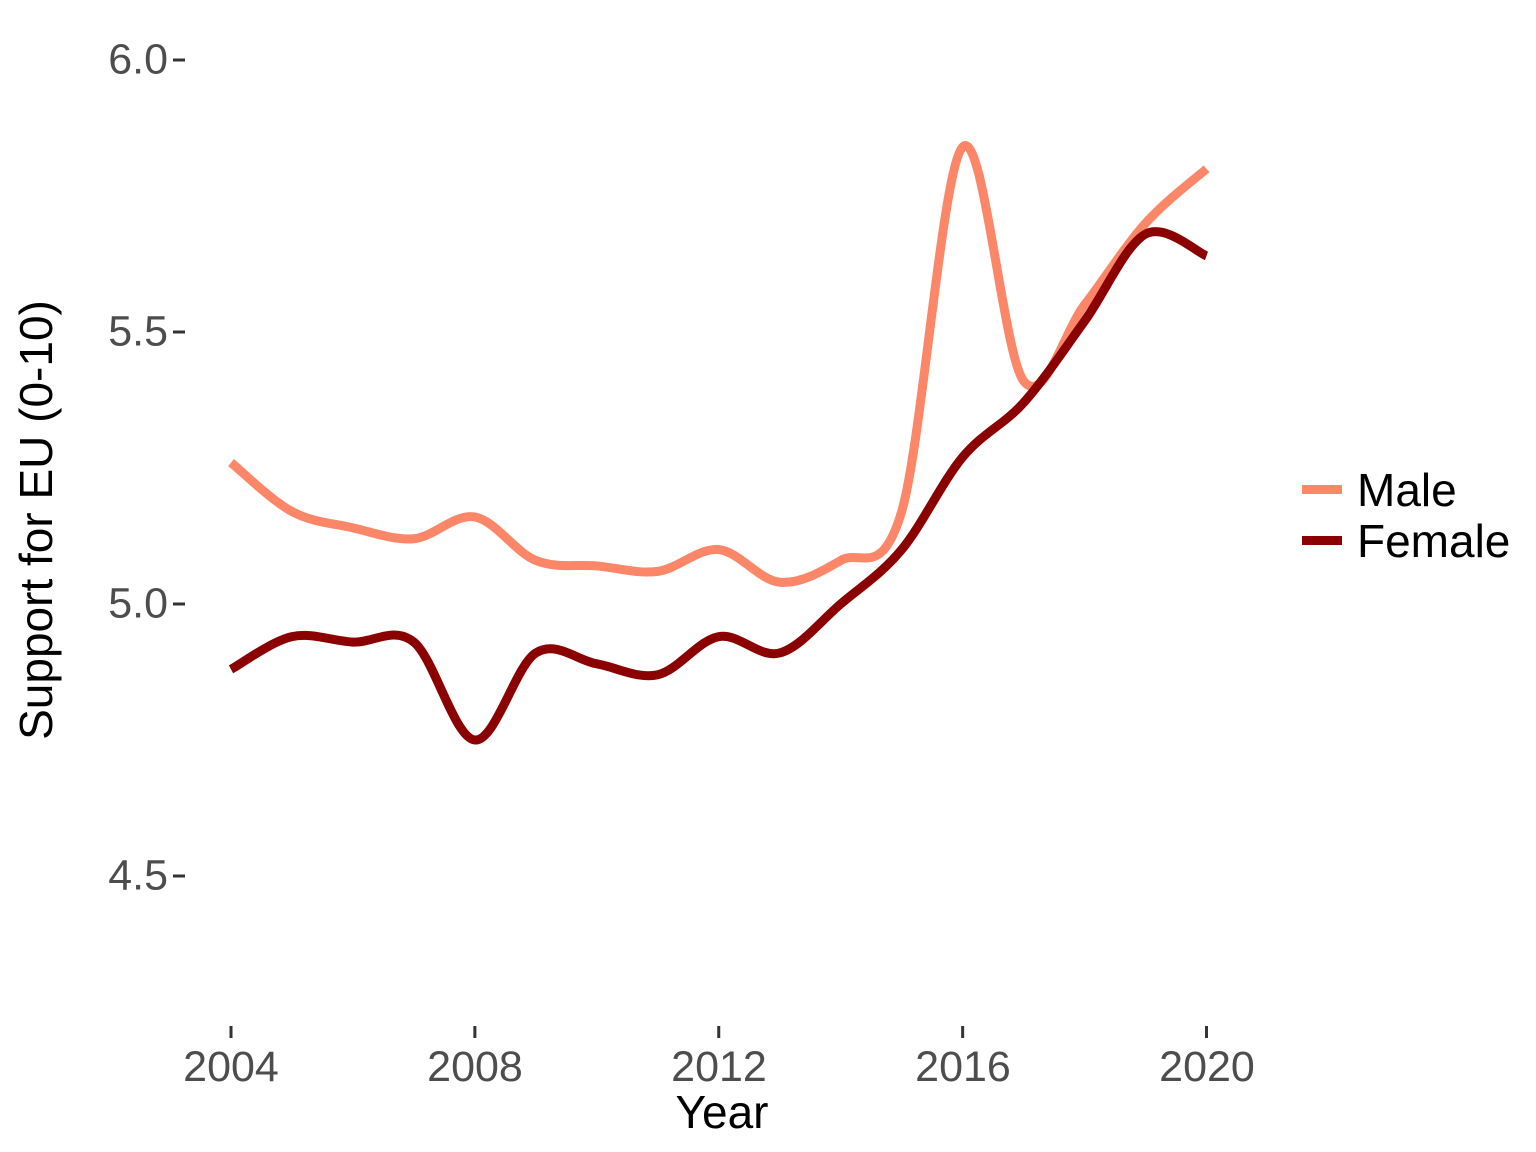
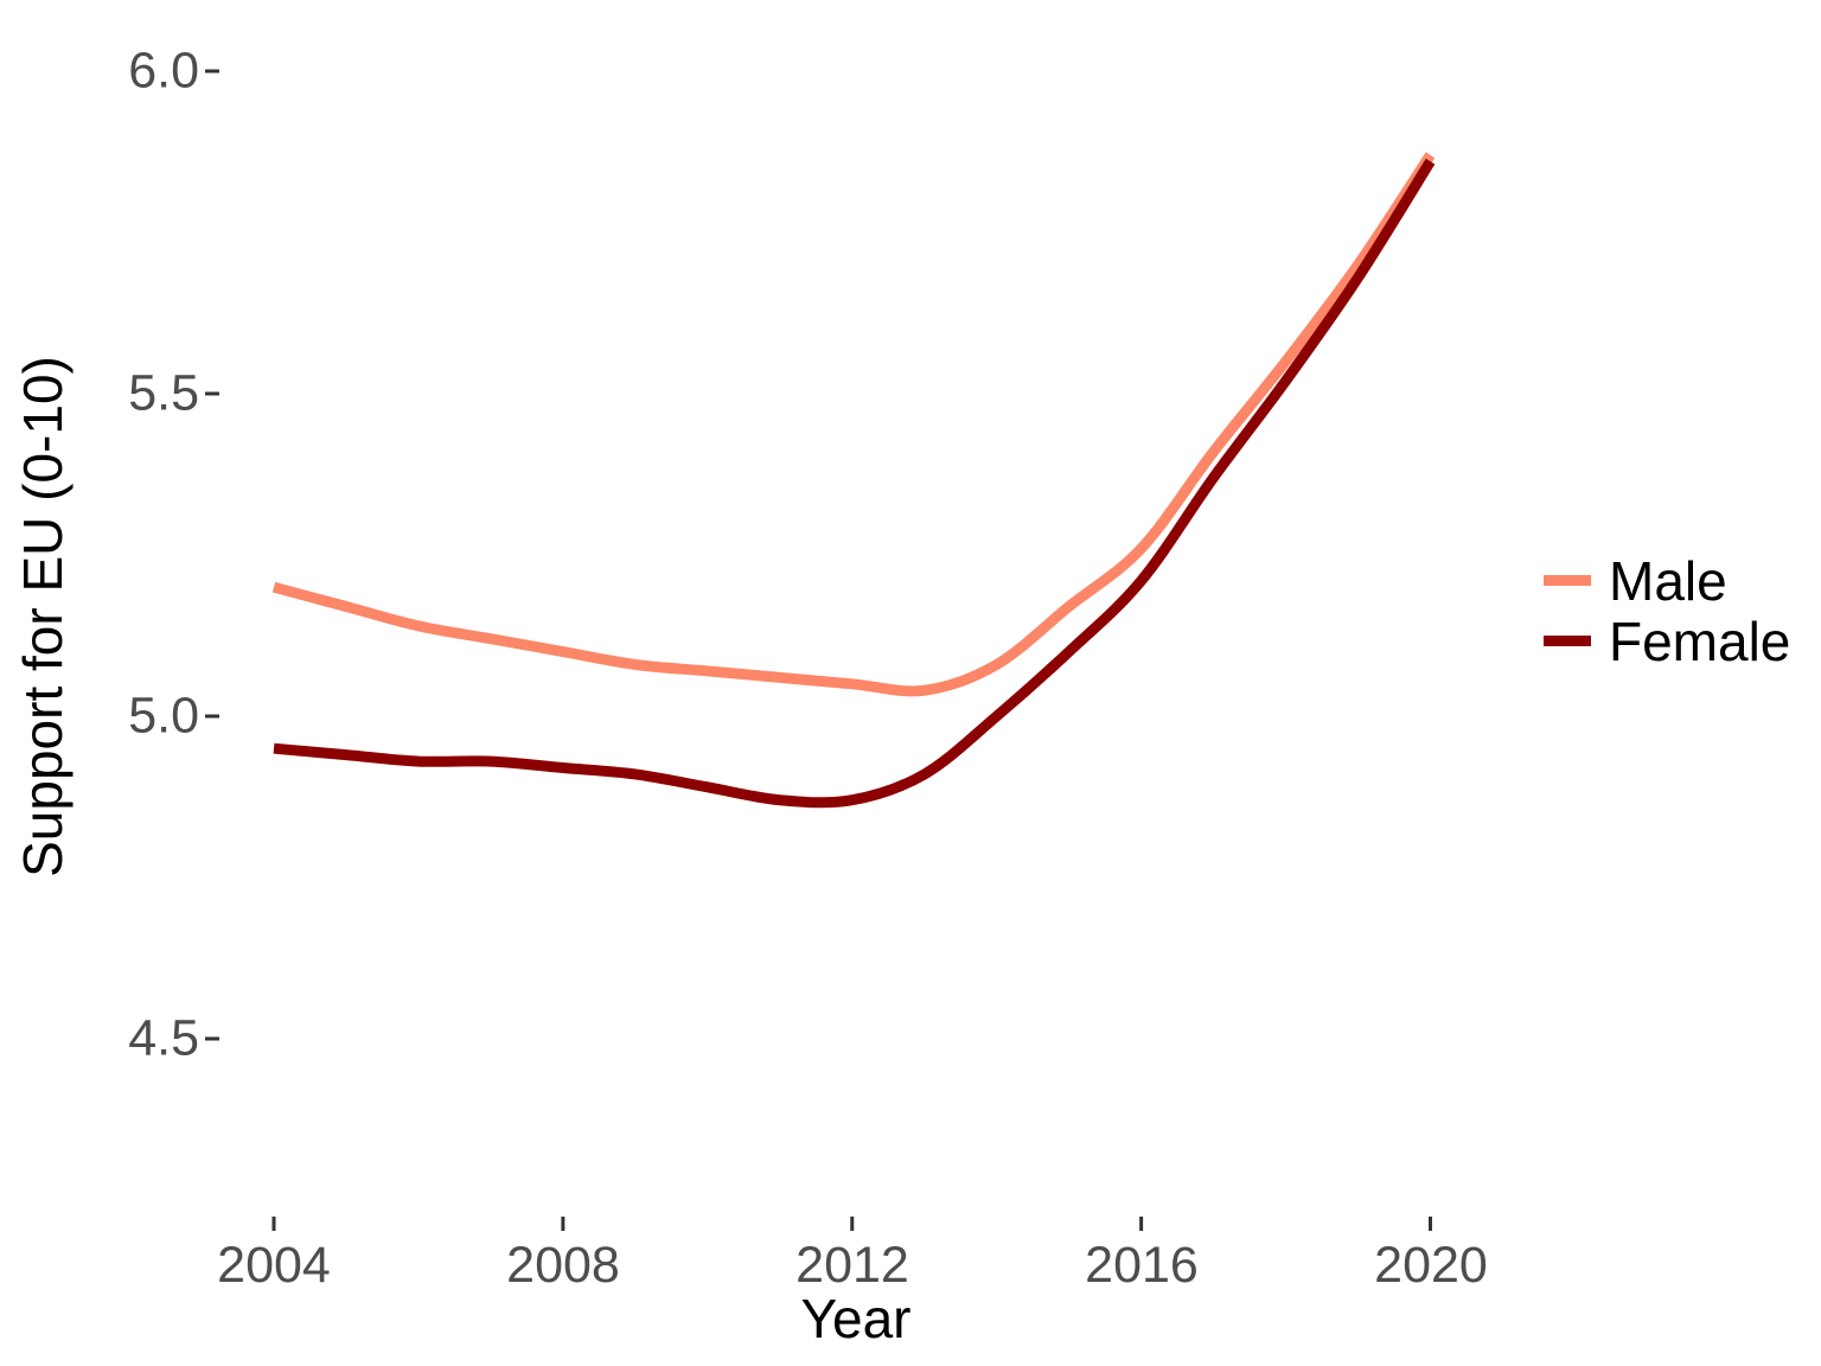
Male/2004: 5.26 -> 5.20
Female/2004: 4.88 -> 4.95
Male/2008: 5.16 -> 5.10
Female/2008: 4.75 -> 4.92
Male/2012: 5.10 -> 5.05
Female/2012: 4.94 -> 4.87
Male/2016: 5.84 -> 5.26
Female/2016: 5.27 -> 5.21
Male/2020: 5.80 -> 5.87
Female/2020: 5.64 -> 5.86
